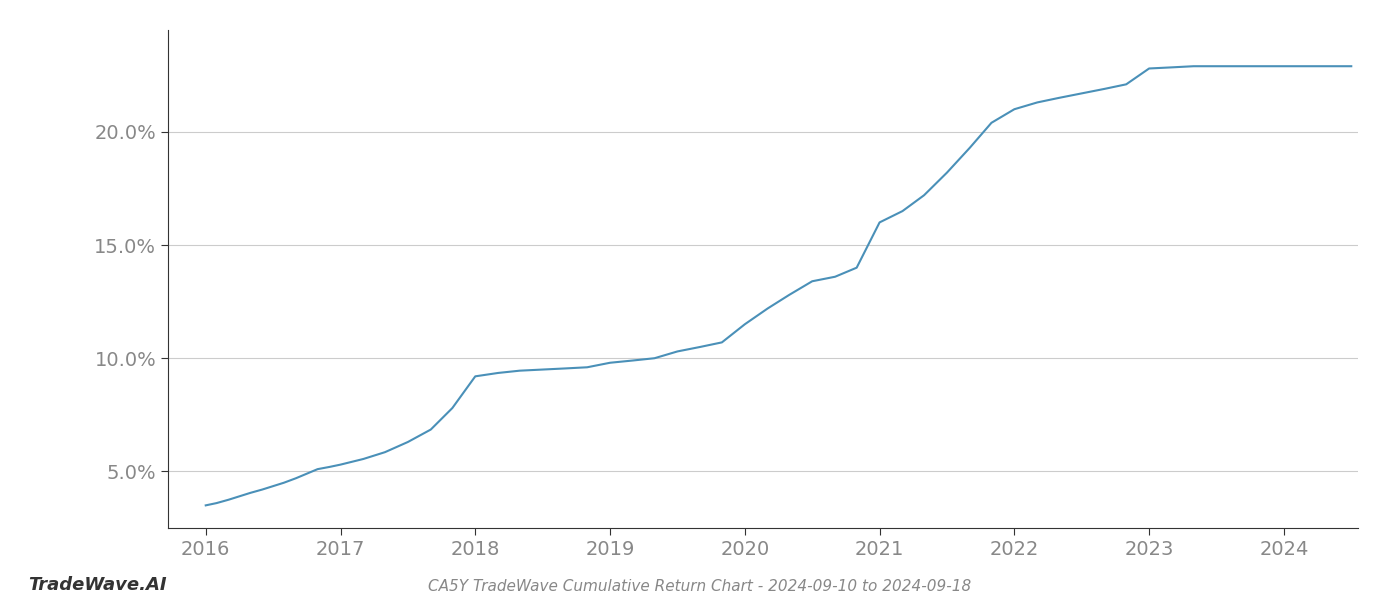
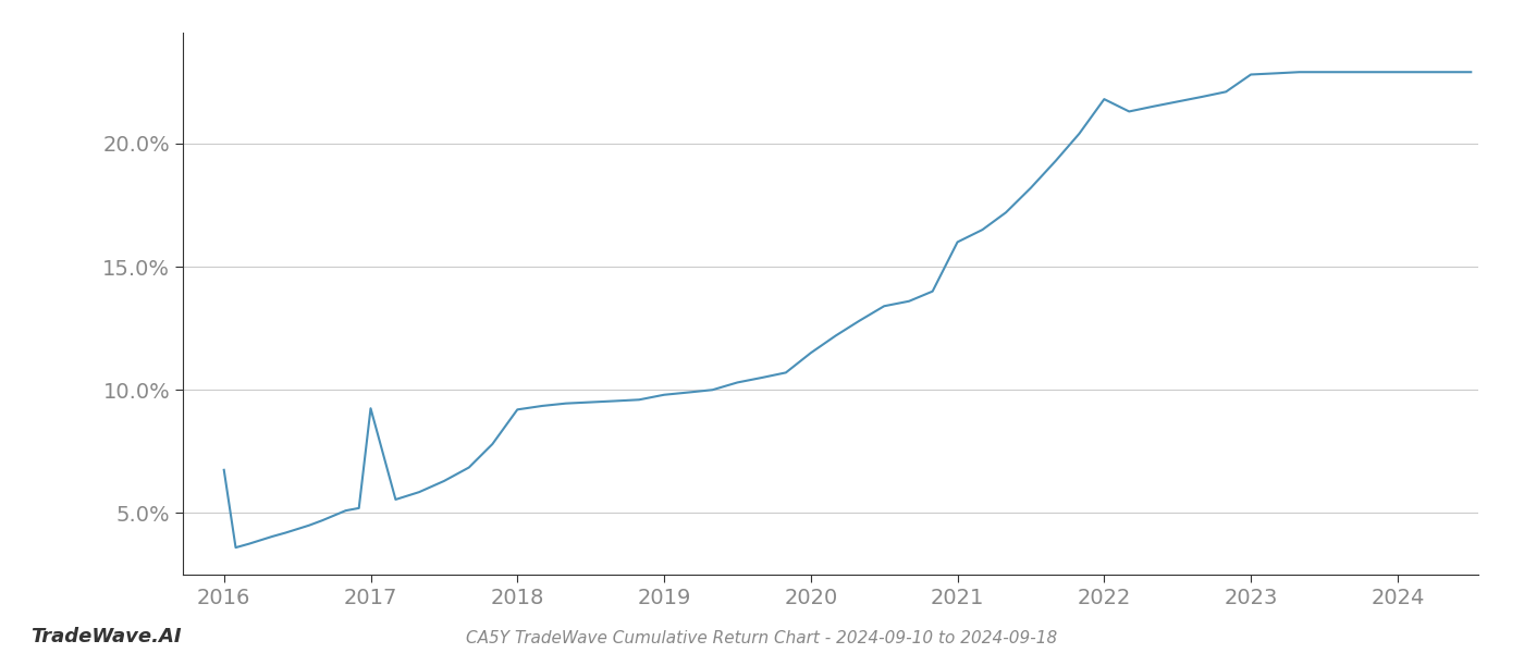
2016: 3.50% -> 6.75%
2017: 5.30% -> 9.25%
2022: 21.00% -> 21.80%
